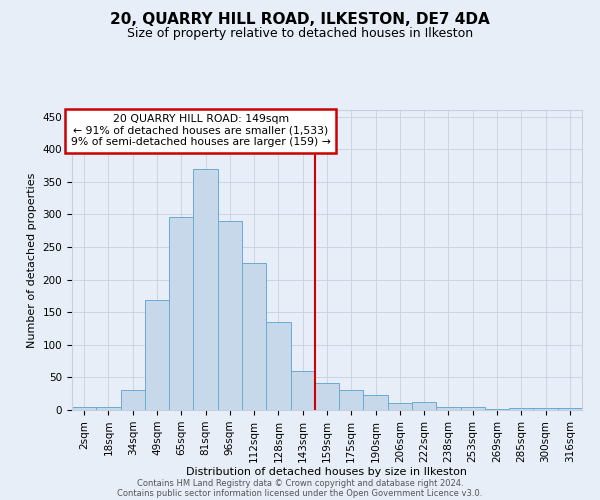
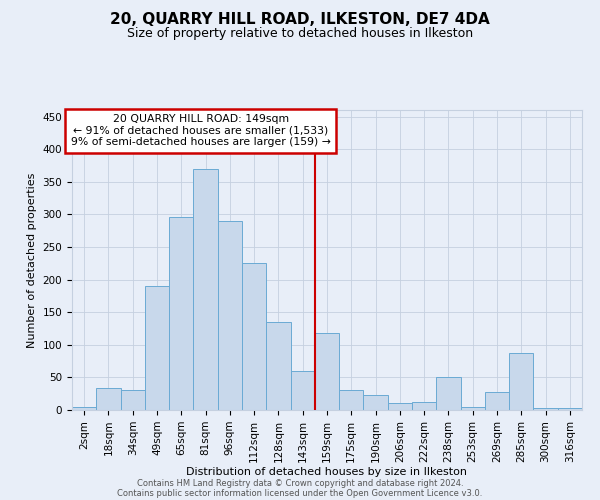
18sqm: 4 -> 34
49sqm: 168 -> 190
159sqm: 42 -> 118
238sqm: 5 -> 50
269sqm: 2 -> 28
285sqm: 3 -> 88
